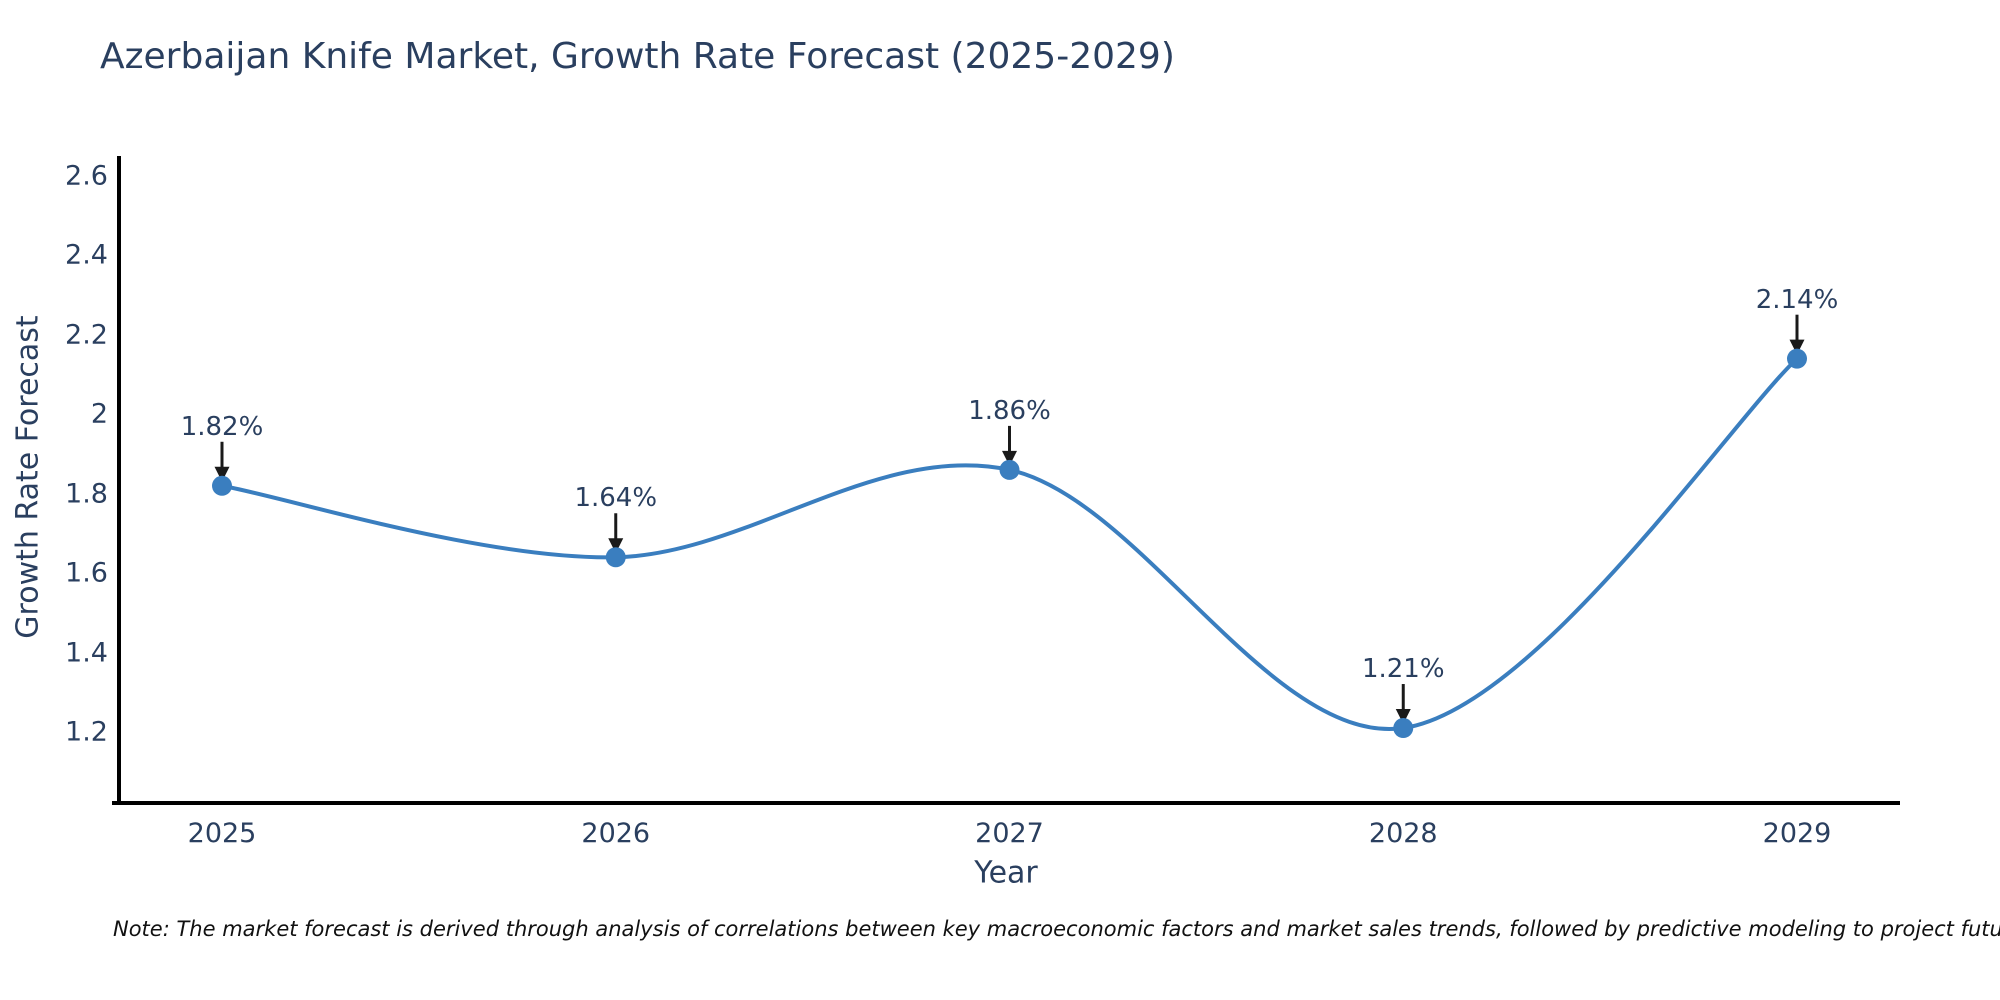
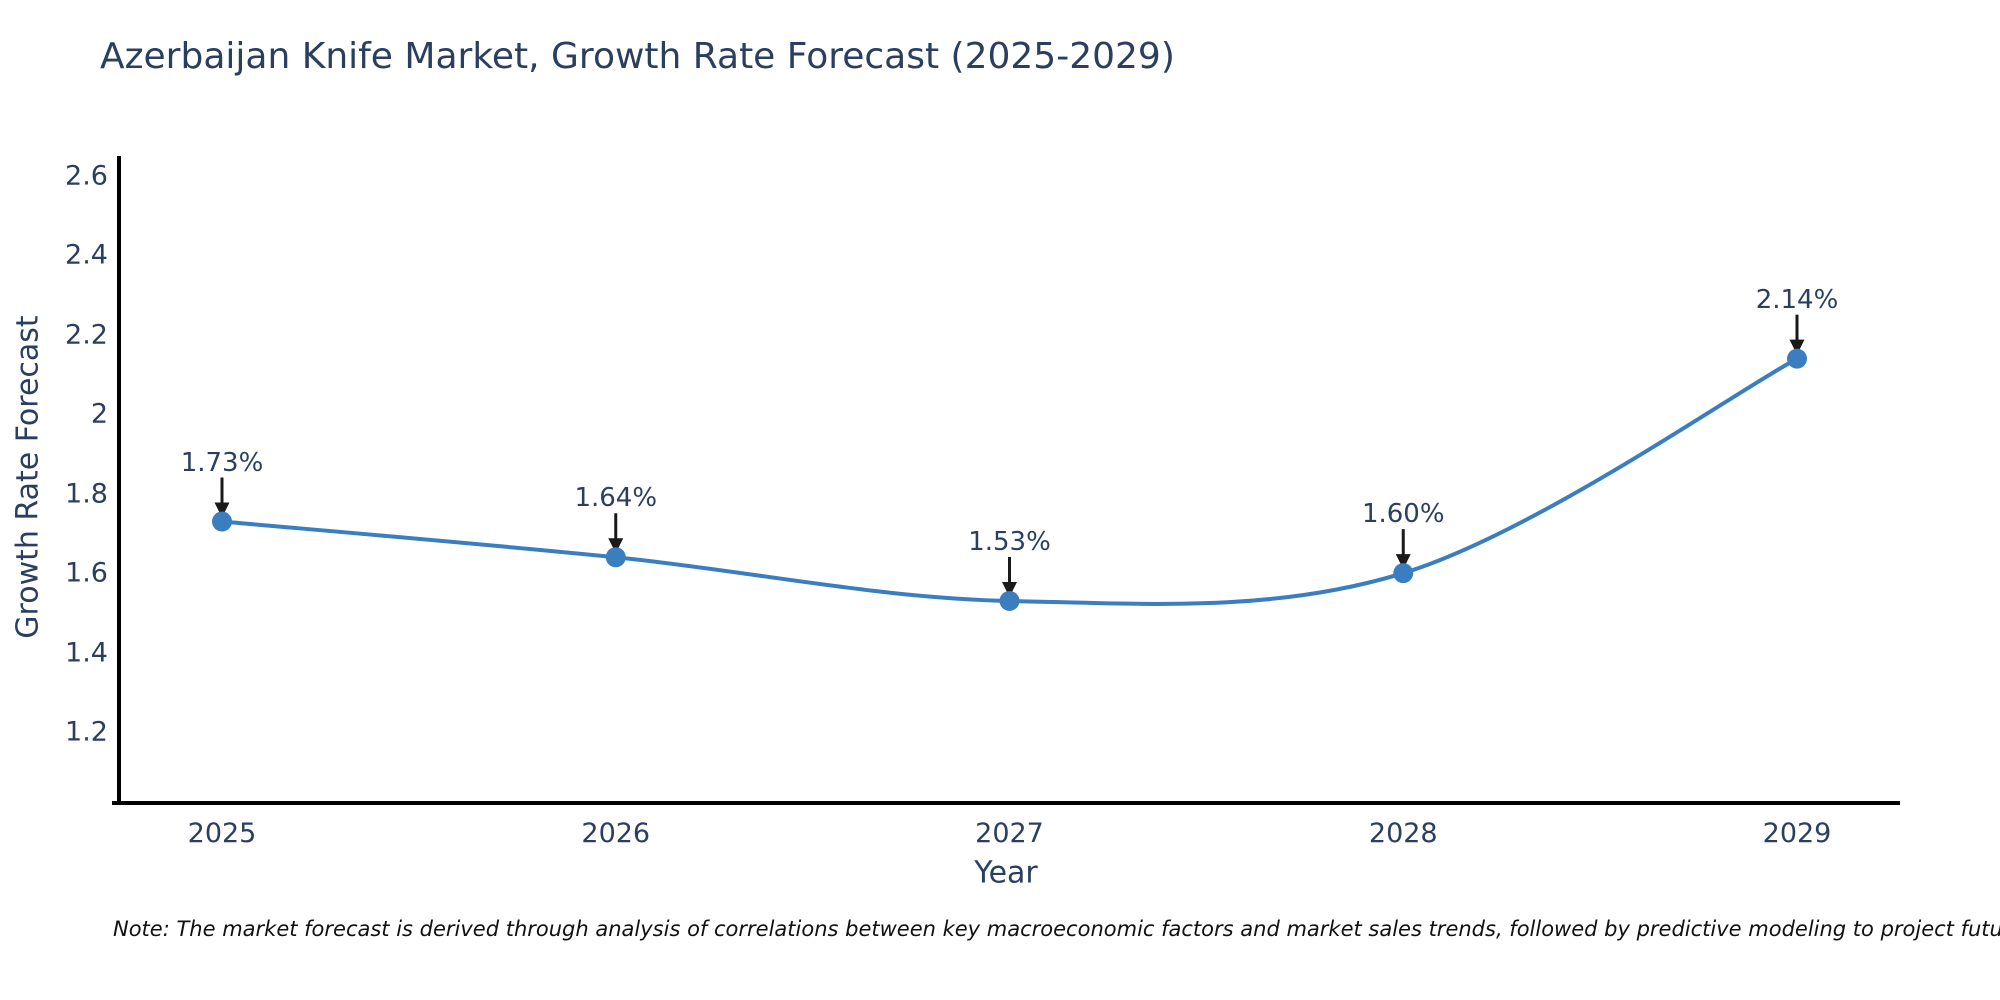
2025: 1.82% -> 1.73%
2027: 1.86% -> 1.53%
2028: 1.21% -> 1.60%
